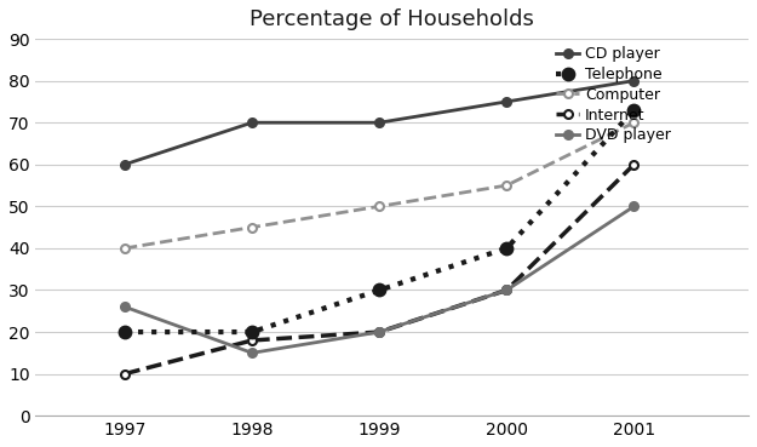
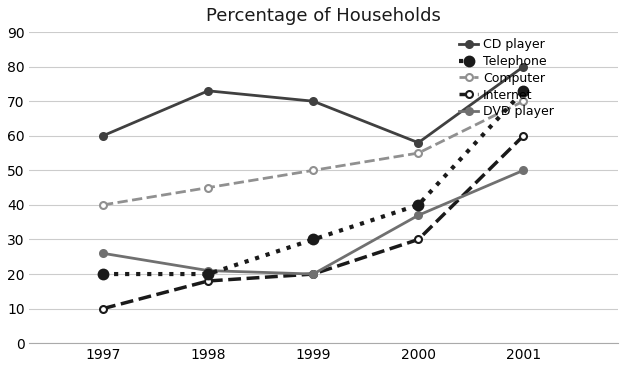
CD player/1998: 70 -> 73
DVD player/1998: 15 -> 21
CD player/2000: 75 -> 58
DVD player/2000: 30 -> 37
